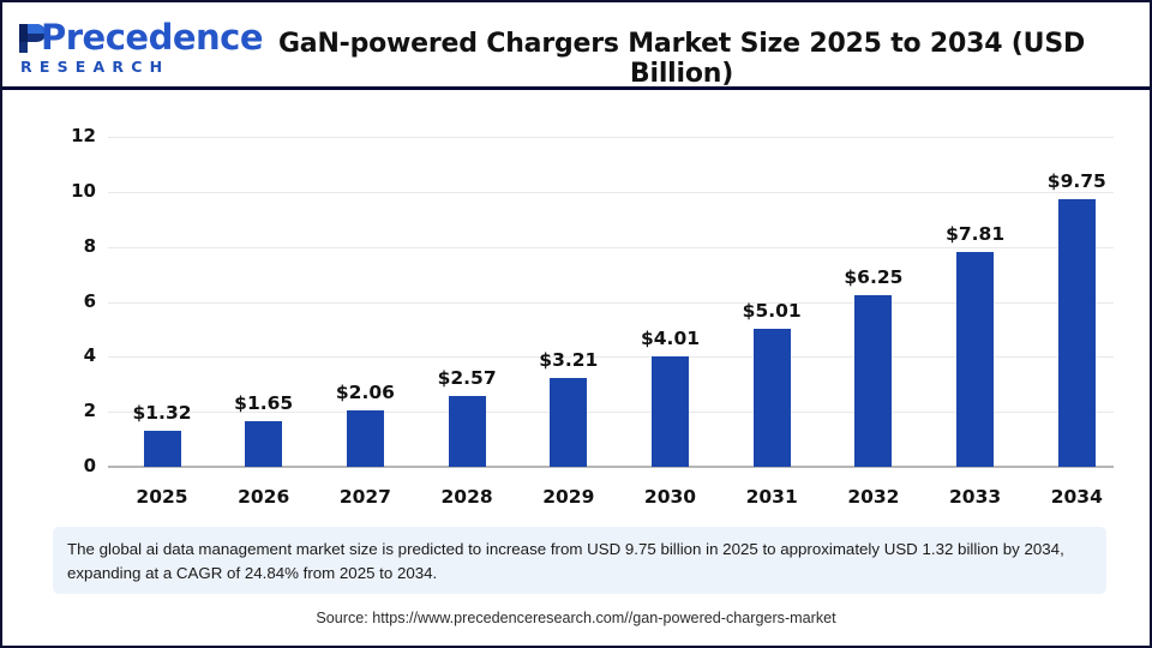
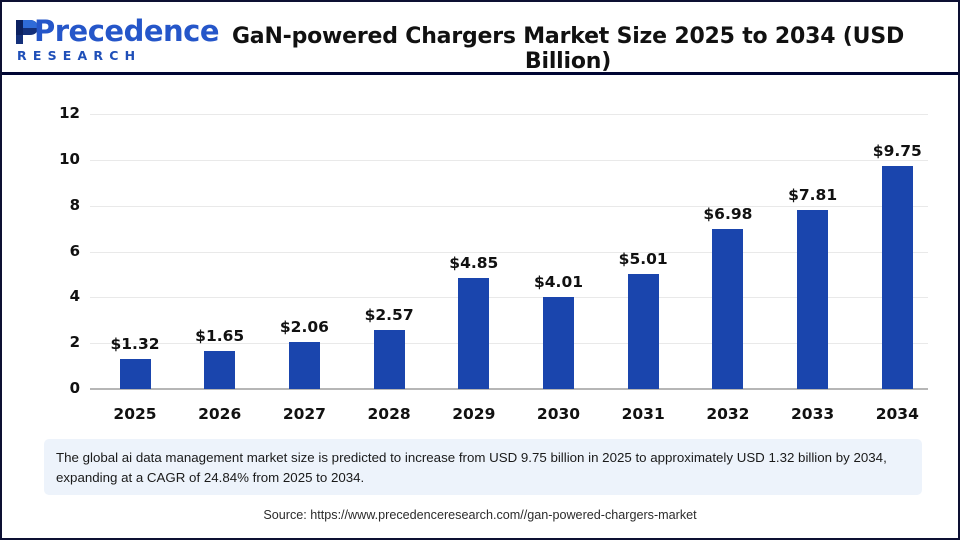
2029: $3.21 -> $4.85
2032: $6.25 -> $6.98
